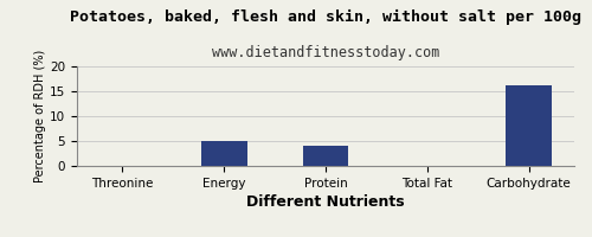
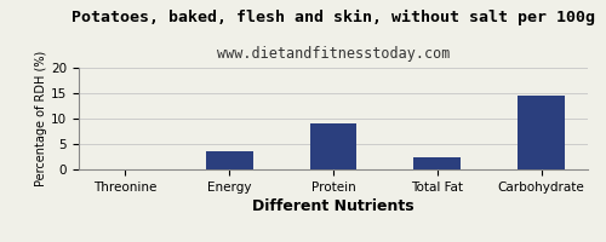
Energy: 5.0 -> 3.5
Protein: 4.0 -> 9.0
Total Fat: 0.1 -> 2.5
Carbohydrate: 16.2 -> 14.5
